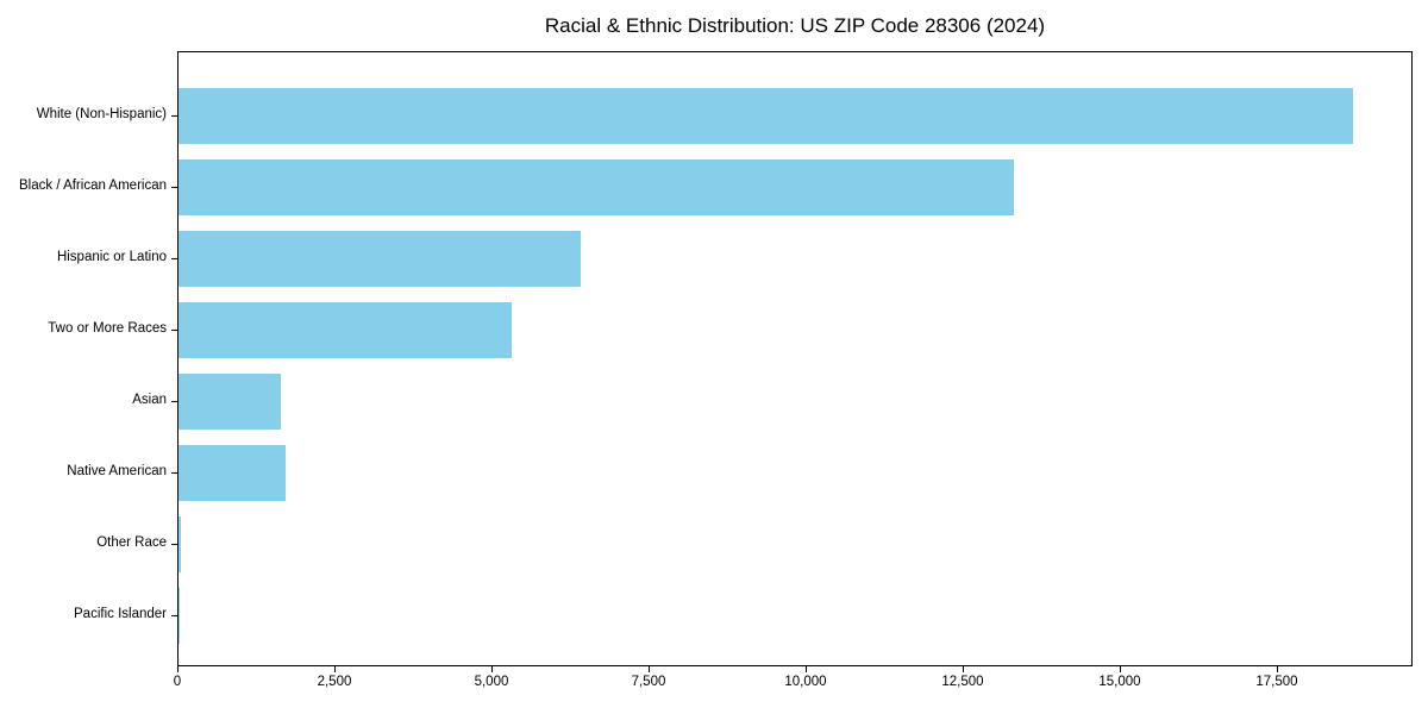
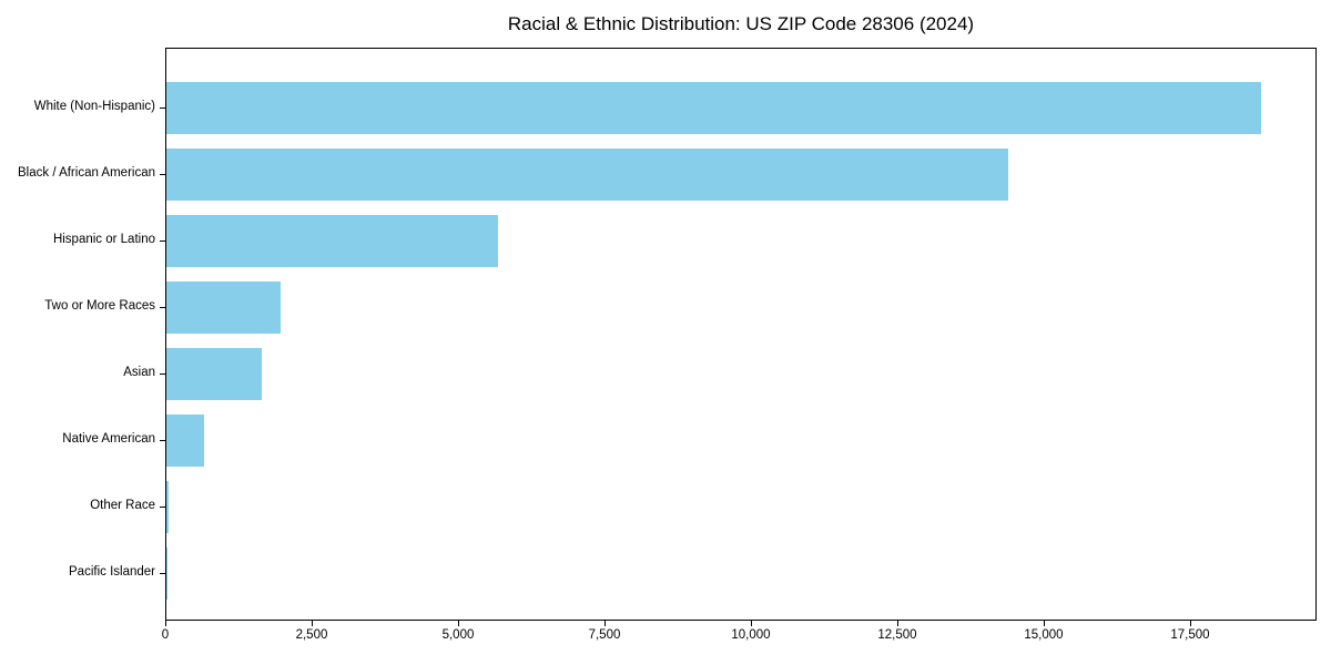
Black / African American: 13300 -> 14400
Hispanic or Latino: 6400 -> 5700
Two or More Races: 5300 -> 2000
Native American: 1700 -> 600
